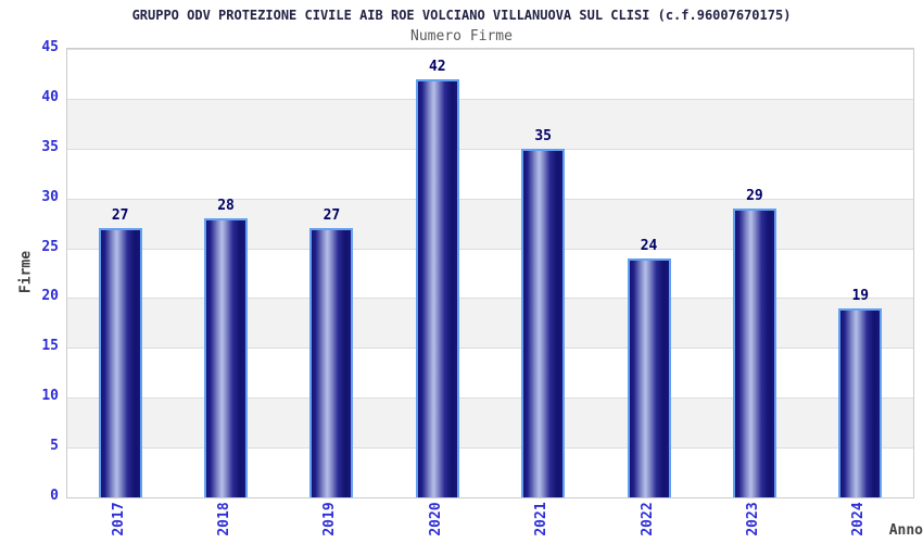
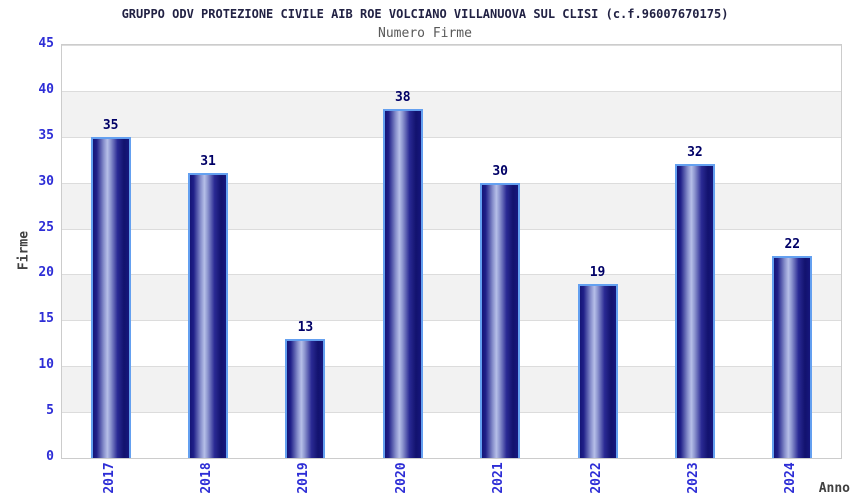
2017: 27 -> 35
2018: 28 -> 31
2019: 27 -> 13
2020: 42 -> 38
2021: 35 -> 30
2022: 24 -> 19
2023: 29 -> 32
2024: 19 -> 22
